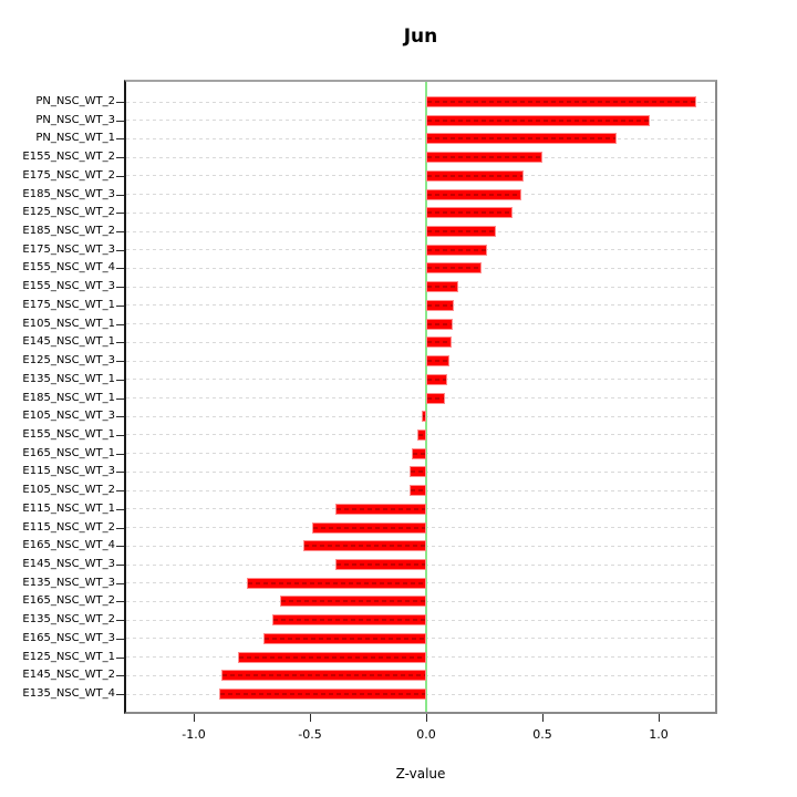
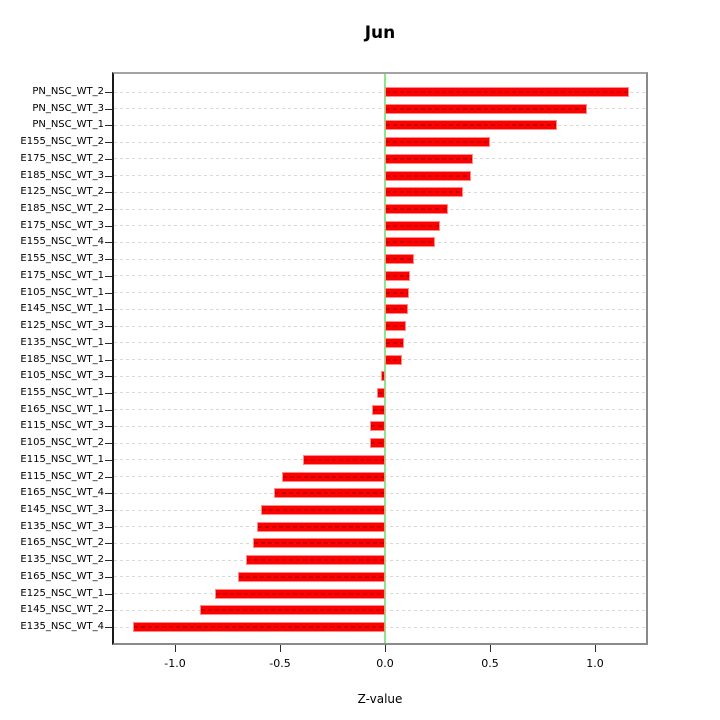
E145_NSC_WT_3: -0.39 -> -0.59
E135_NSC_WT_3: -0.77 -> -0.61
E135_NSC_WT_4: -0.89 -> -1.20
